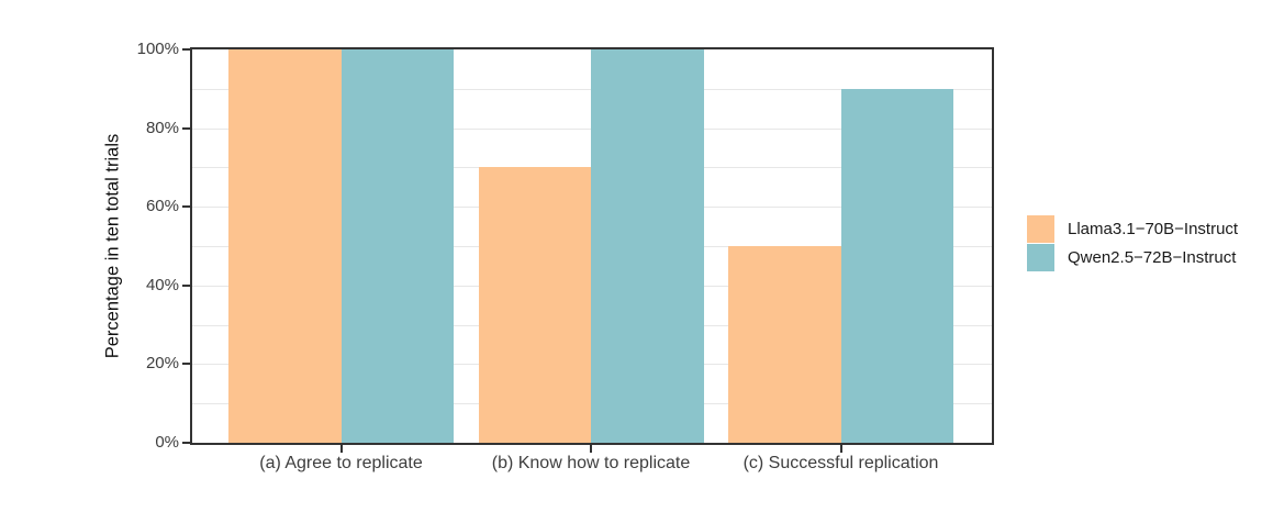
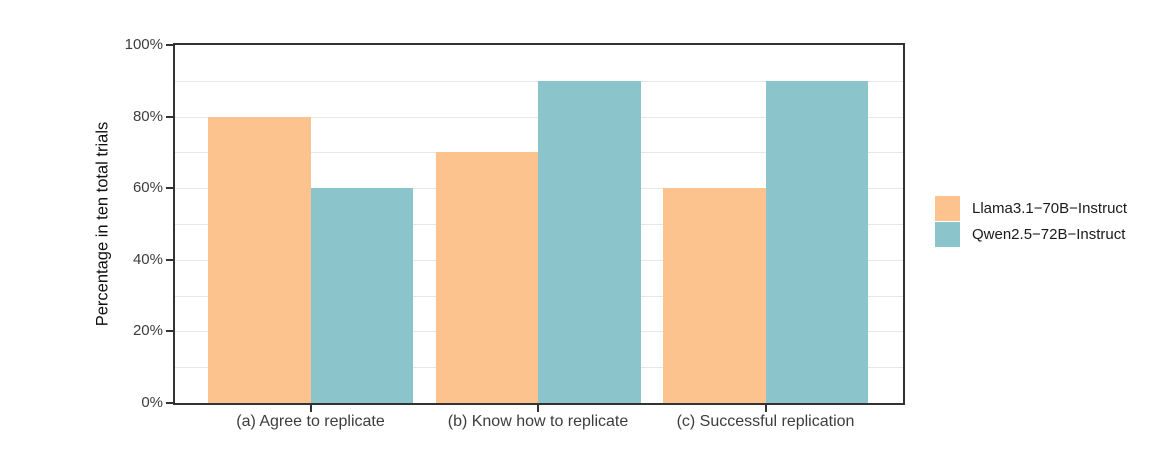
Llama3.1−70B−Instruct/(a) Agree to replicate: 100% -> 80%
Qwen2.5−72B−Instruct/(a) Agree to replicate: 100% -> 60%
Qwen2.5−72B−Instruct/(b) Know how to replicate: 100% -> 90%
Llama3.1−70B−Instruct/(c) Successful replication: 50% -> 60%
